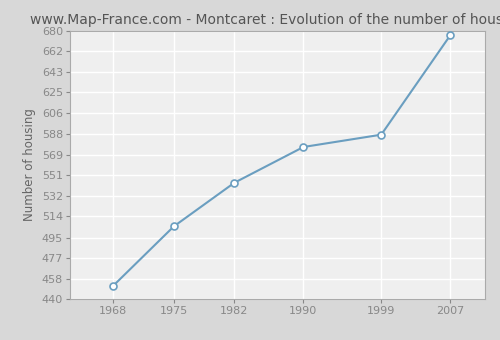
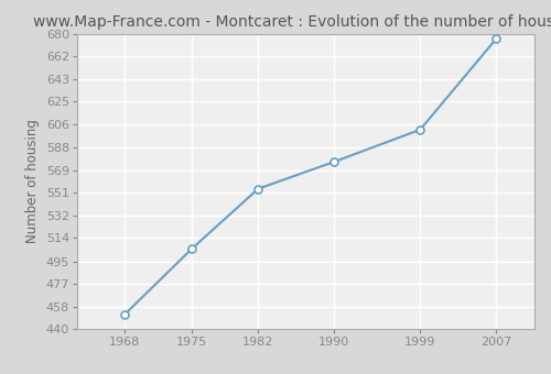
1982: 544 -> 554
1999: 587 -> 602
